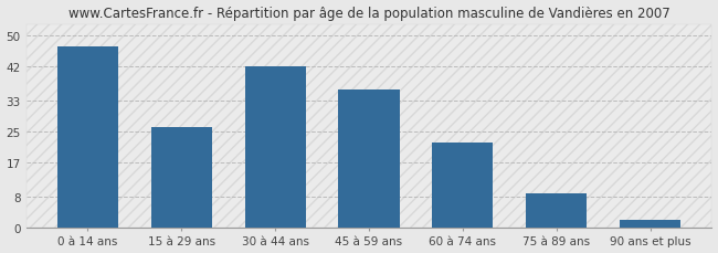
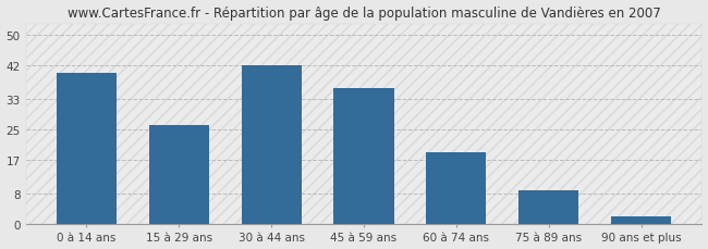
0 à 14 ans: 47 -> 40
60 à 74 ans: 22 -> 19
